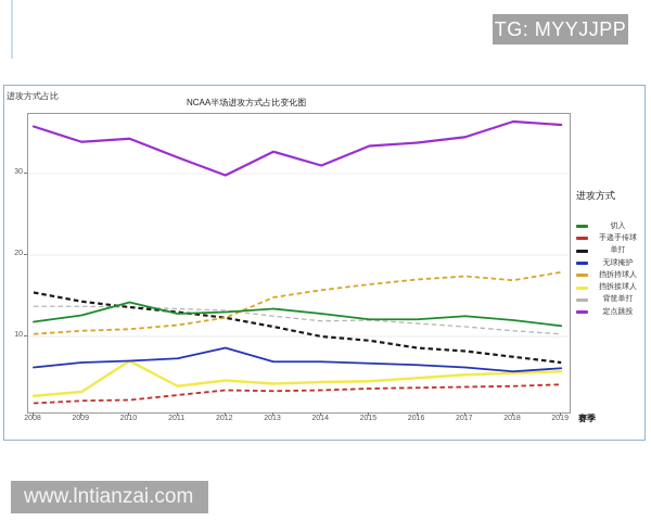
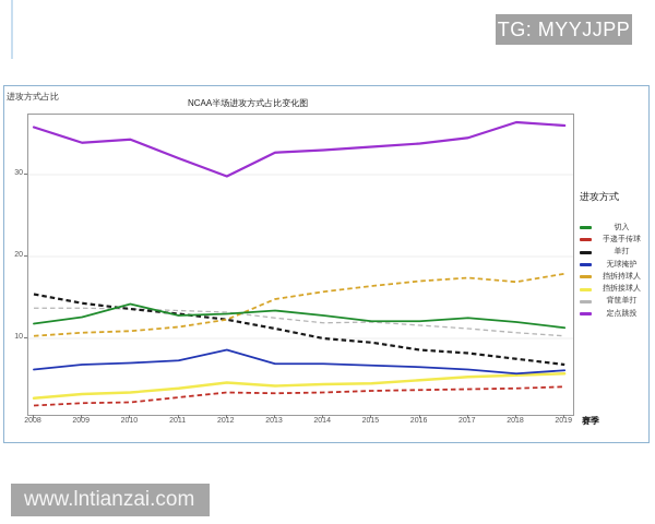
挡拆接球人/2010: 7 -> 3
定点跳投/2014: 31 -> 33
